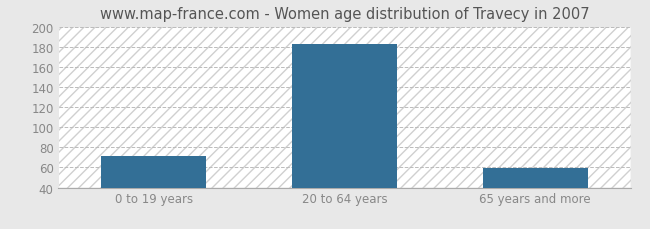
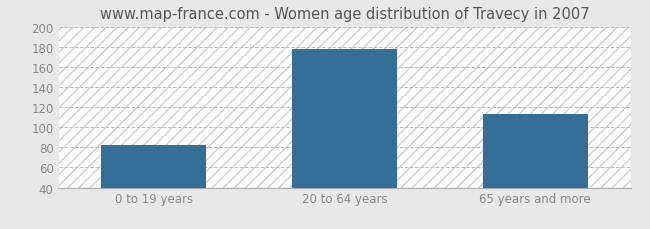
0 to 19 years: 71 -> 82
20 to 64 years: 183 -> 178
65 years and more: 59 -> 113
